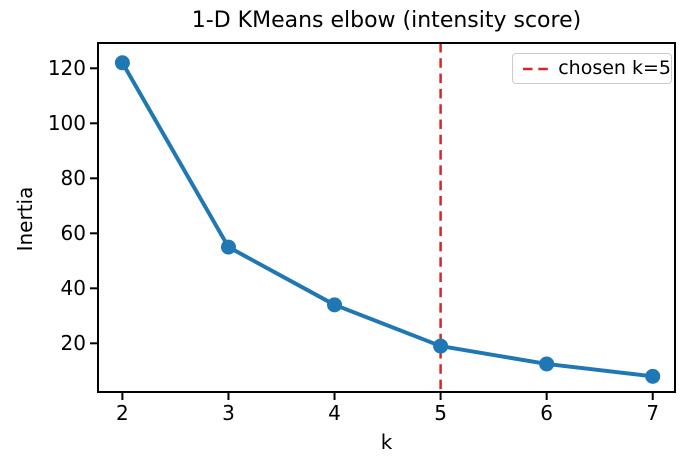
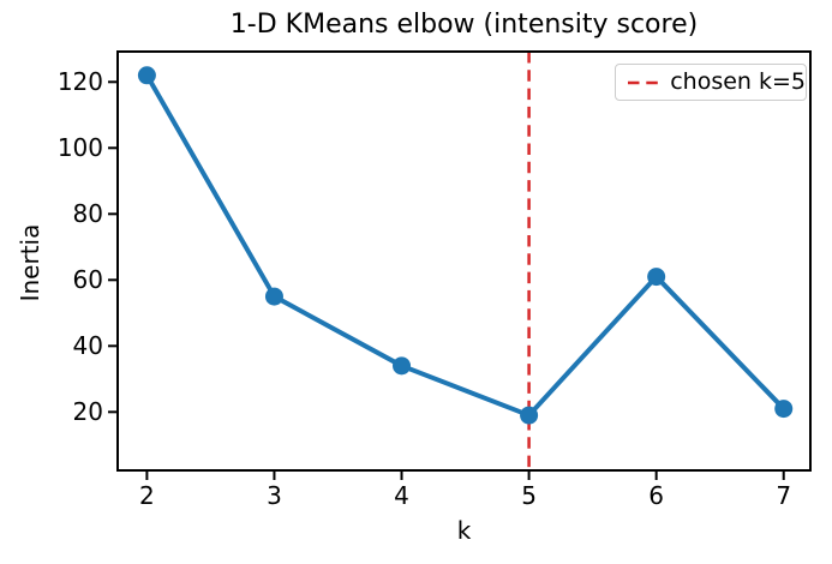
6: 12 -> 61
7: 8 -> 21
